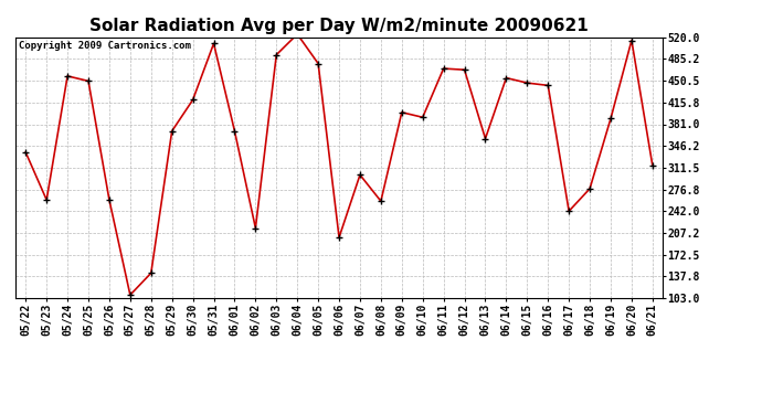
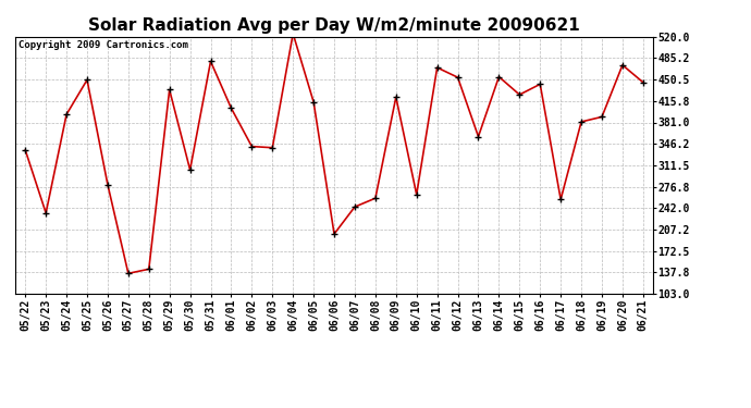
05/23: 260 -> 234
05/24: 458 -> 394
05/26: 260 -> 280
05/27: 108 -> 136
05/29: 370 -> 434
05/30: 420 -> 304
05/31: 510 -> 480
06/01: 370 -> 404
06/02: 215 -> 342
06/03: 492 -> 340
06/05: 478 -> 414
06/07: 300 -> 244
06/09: 400 -> 422
06/10: 392 -> 264
06/12: 468 -> 454
06/15: 447 -> 426
06/17: 242 -> 256
06/18: 278 -> 382
06/20: 515 -> 474
06/21: 315 -> 446
